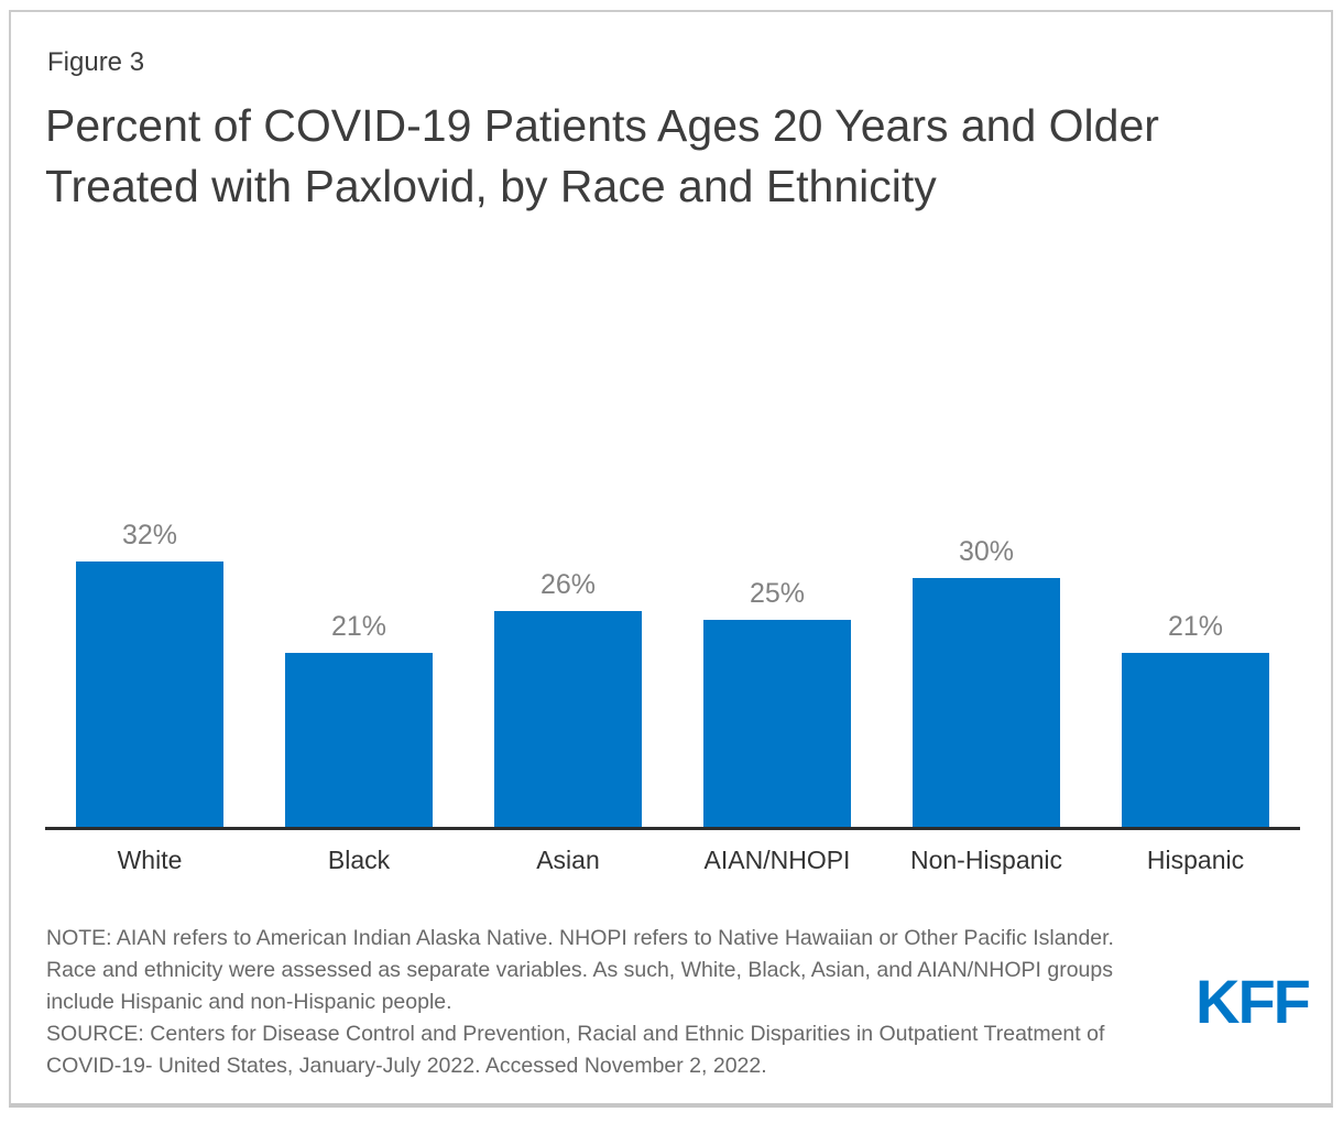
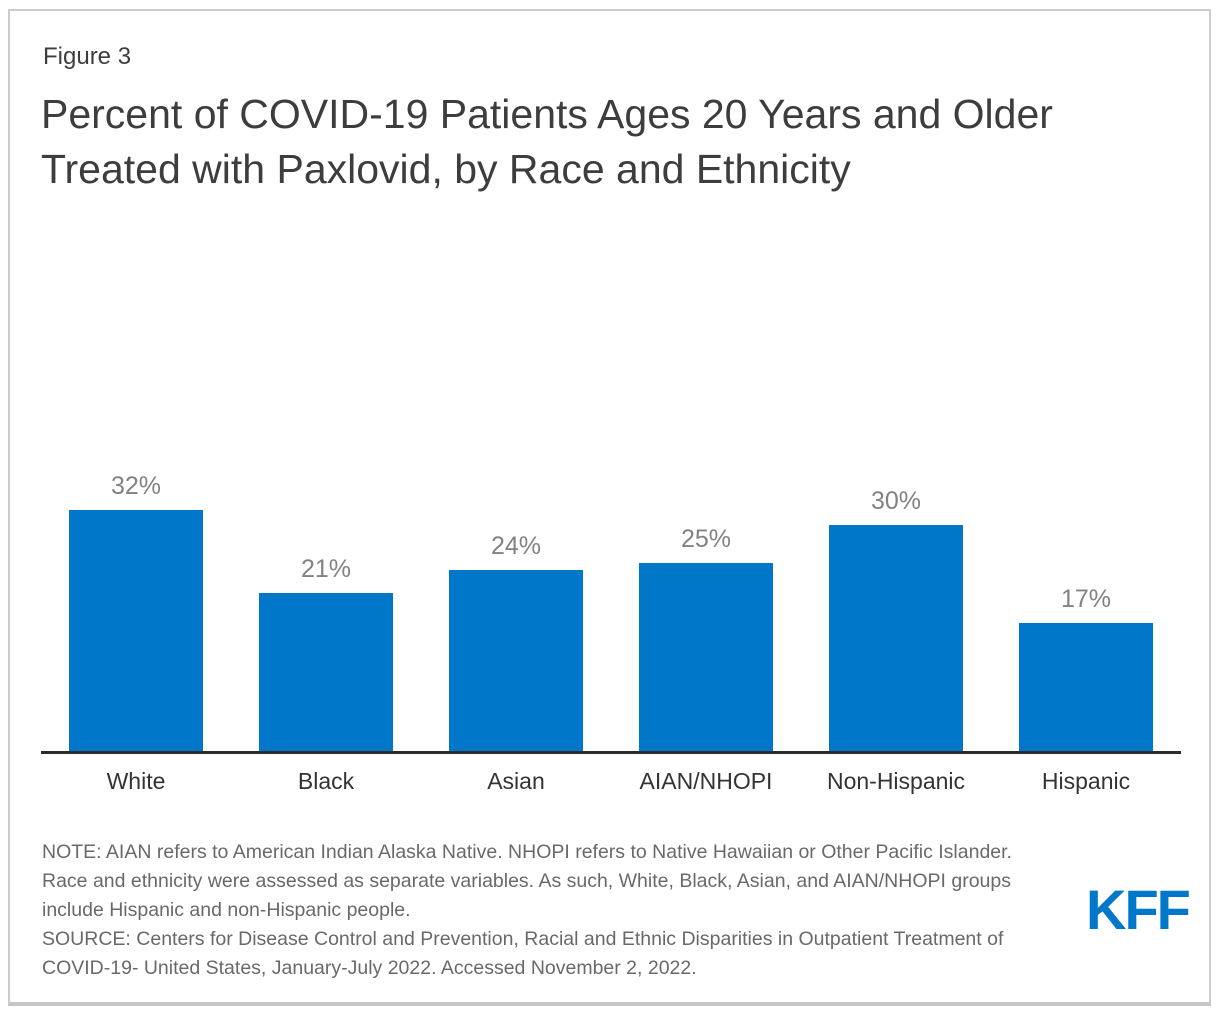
Asian: 26% -> 24%
Hispanic: 21% -> 17%
